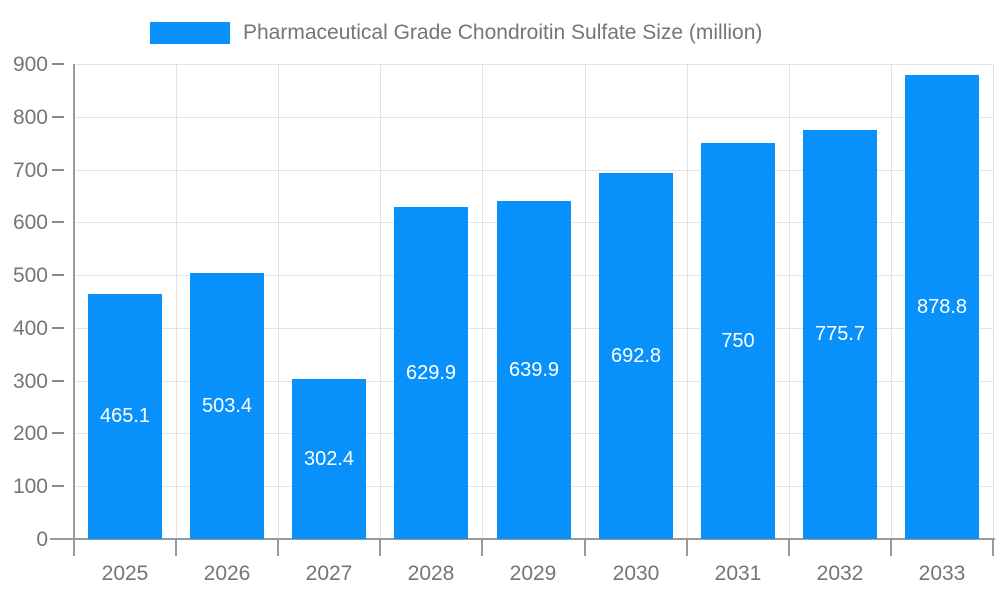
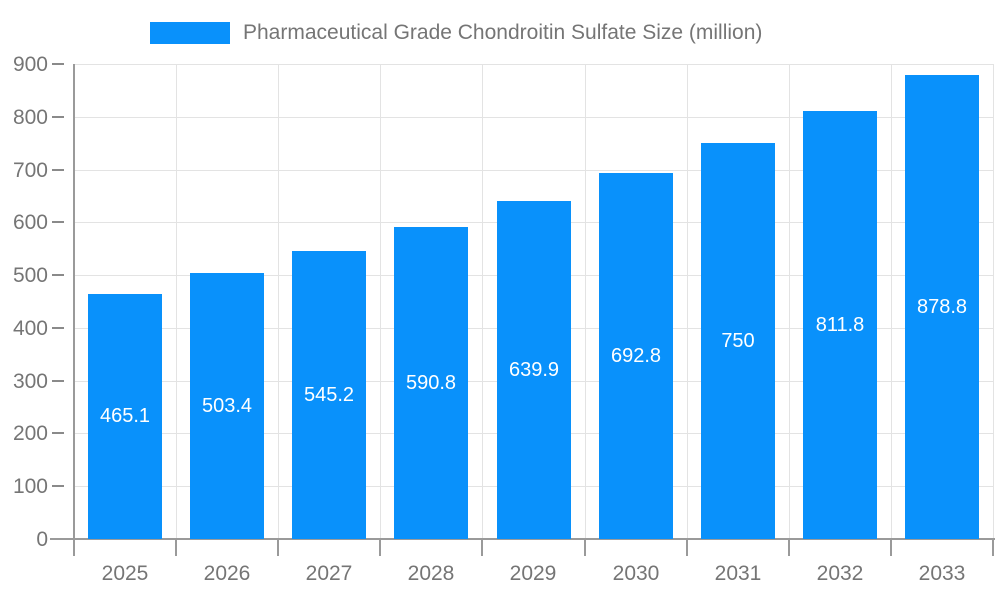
2027: 302.4 -> 545.2
2028: 629.9 -> 590.8
2032: 775.7 -> 811.8
